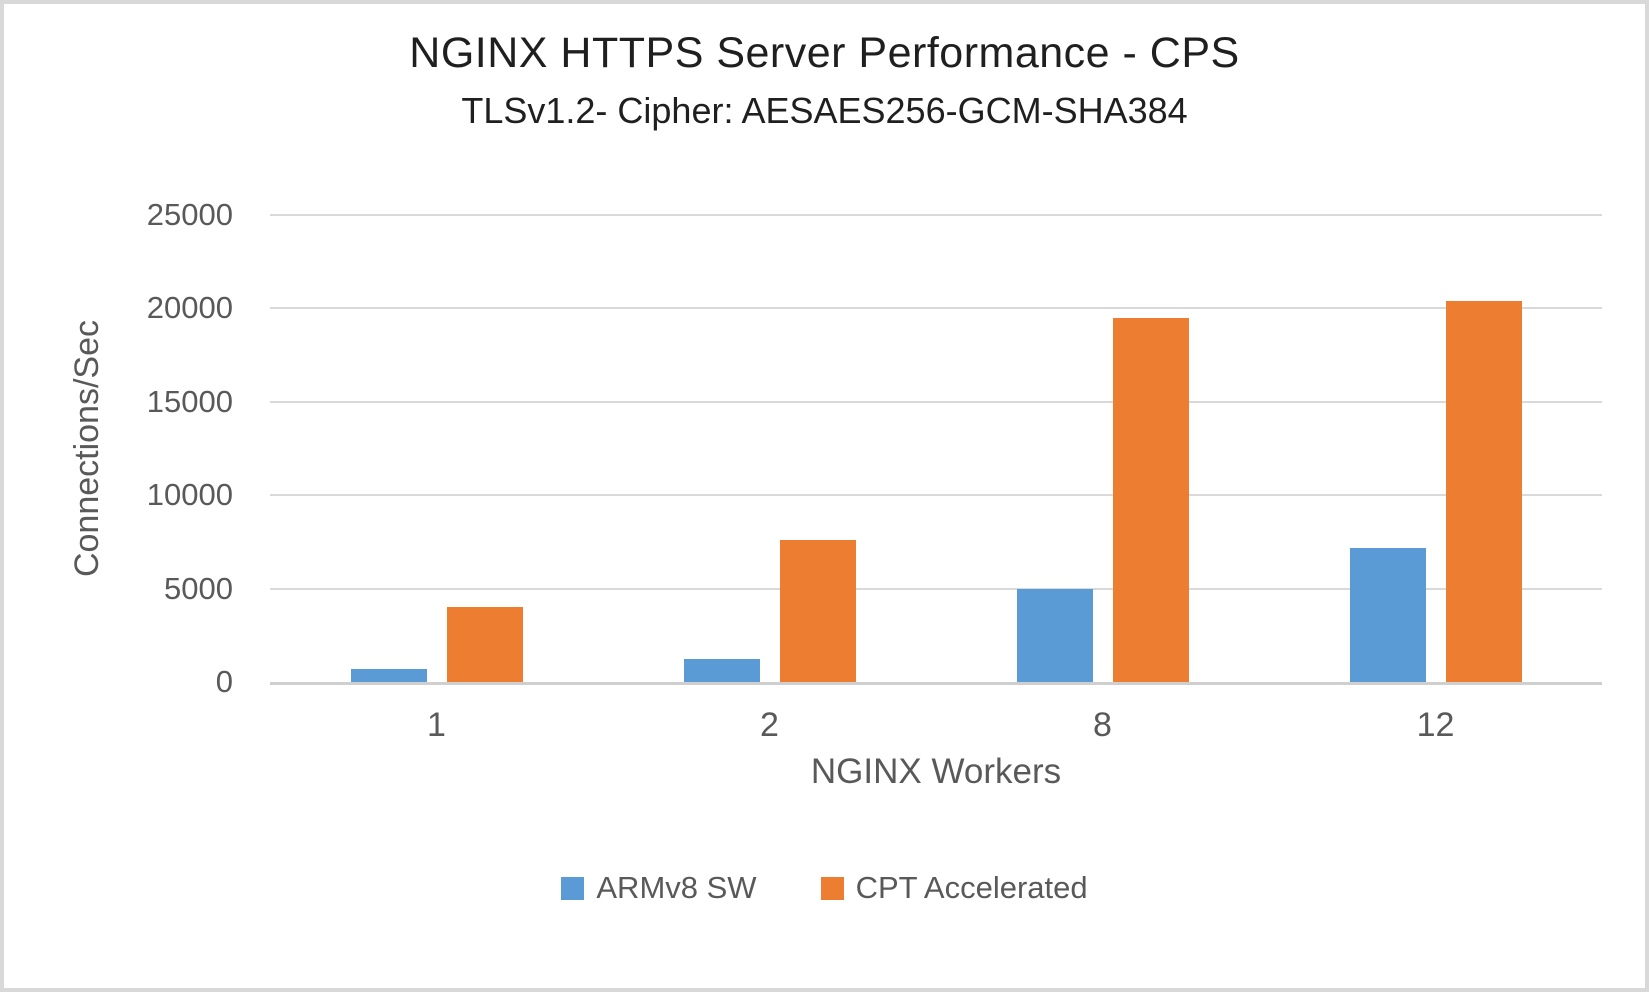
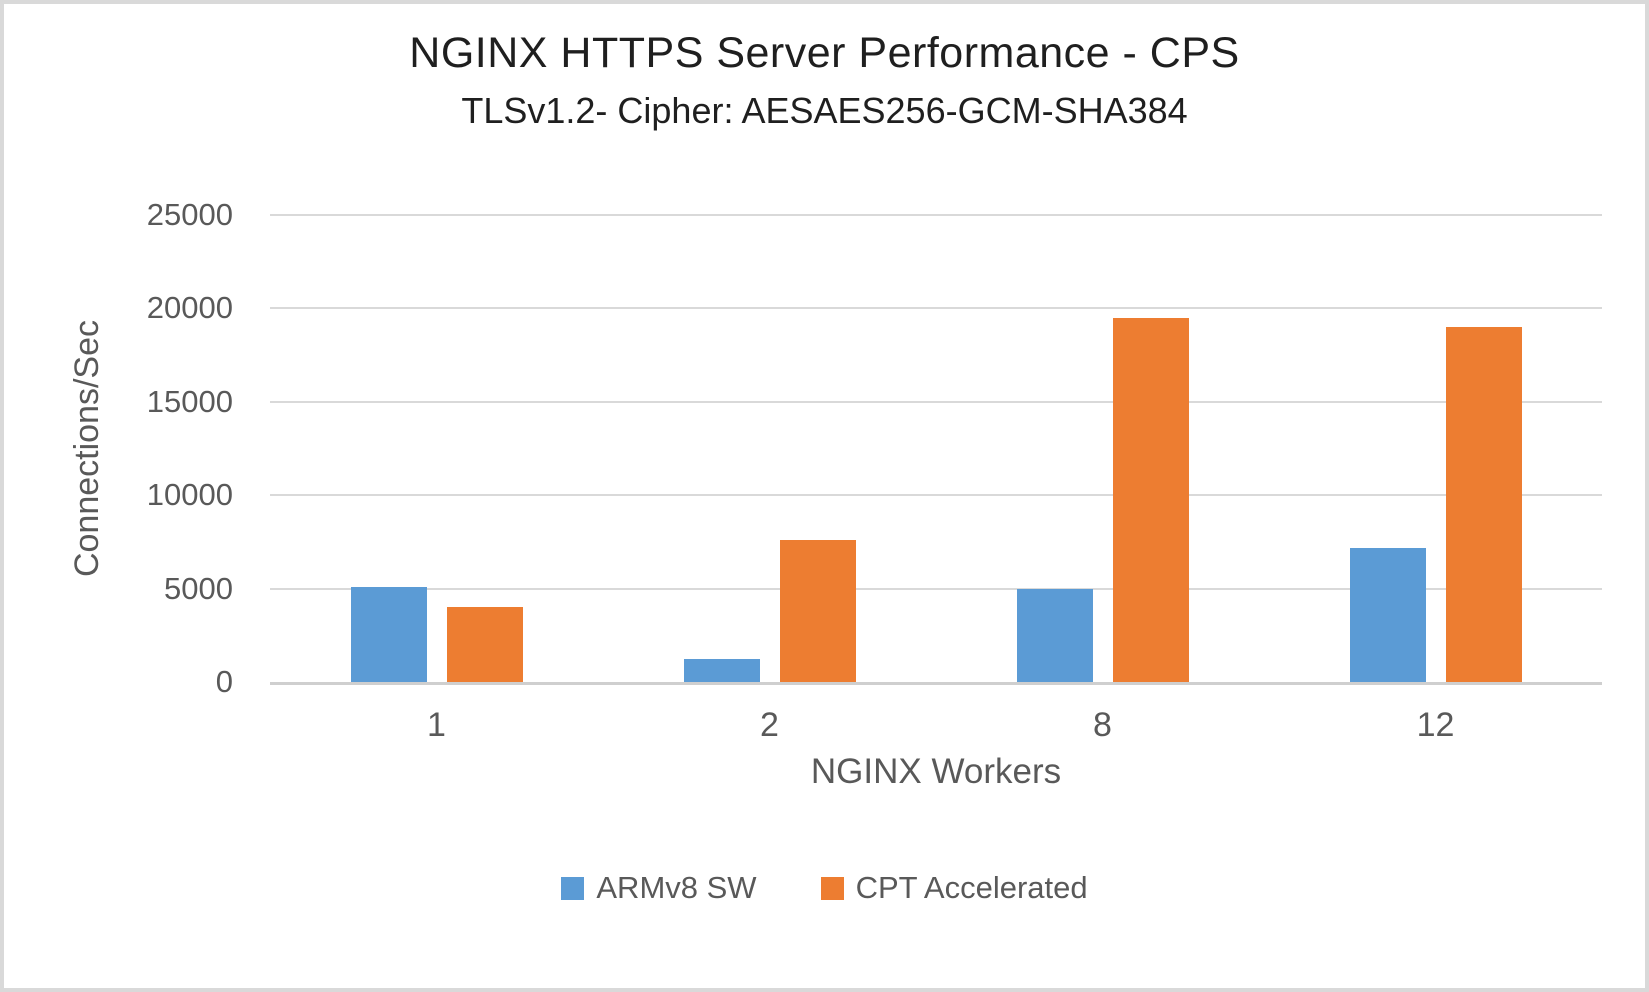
ARMv8 SW/1: 700 -> 5100
CPT Accelerated/12: 20400 -> 19000
